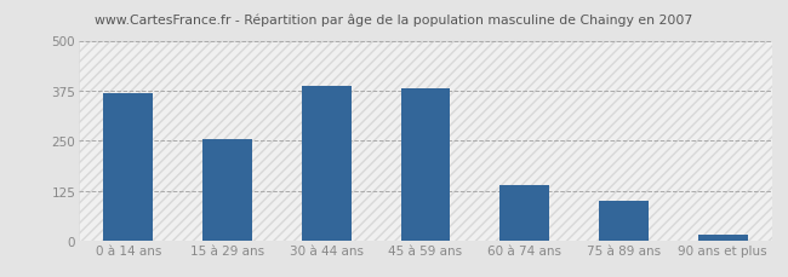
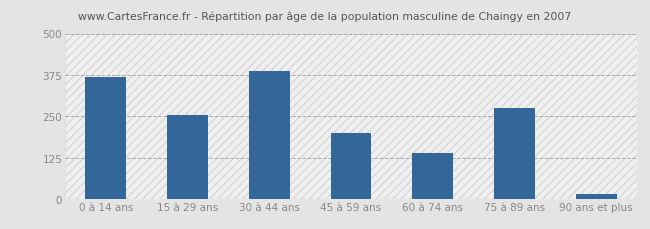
45 à 59 ans: 380 -> 200
75 à 89 ans: 100 -> 275
